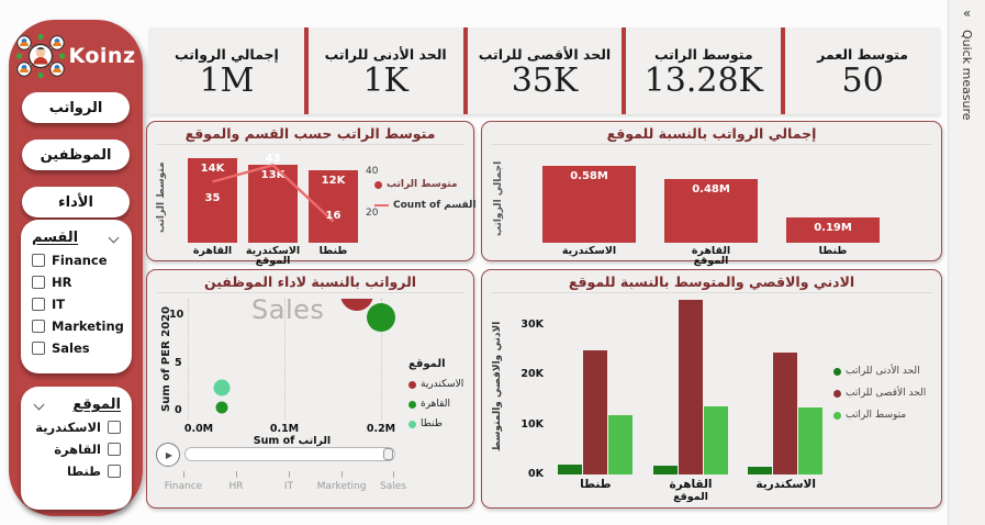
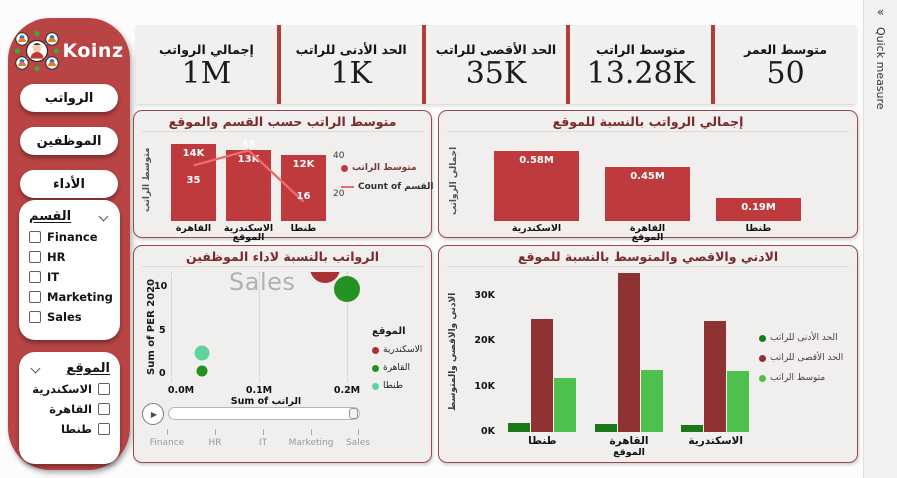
إجمالي الرواتب بالنسبة للموقع/القاهرة: 0.48M -> 0.45M
